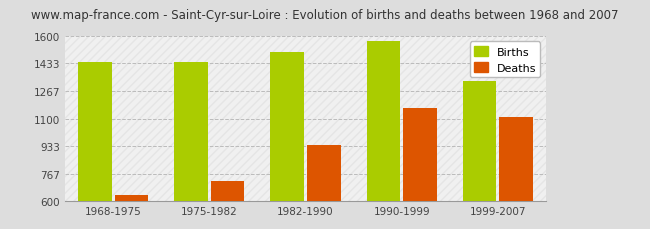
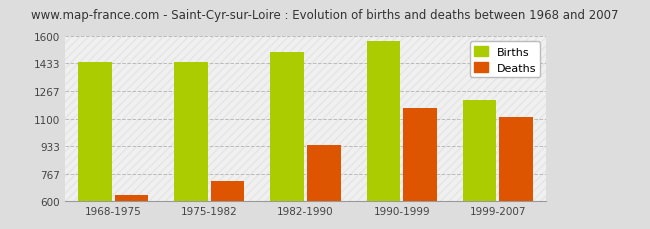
Births/1999-2007: 1330 -> 1210
